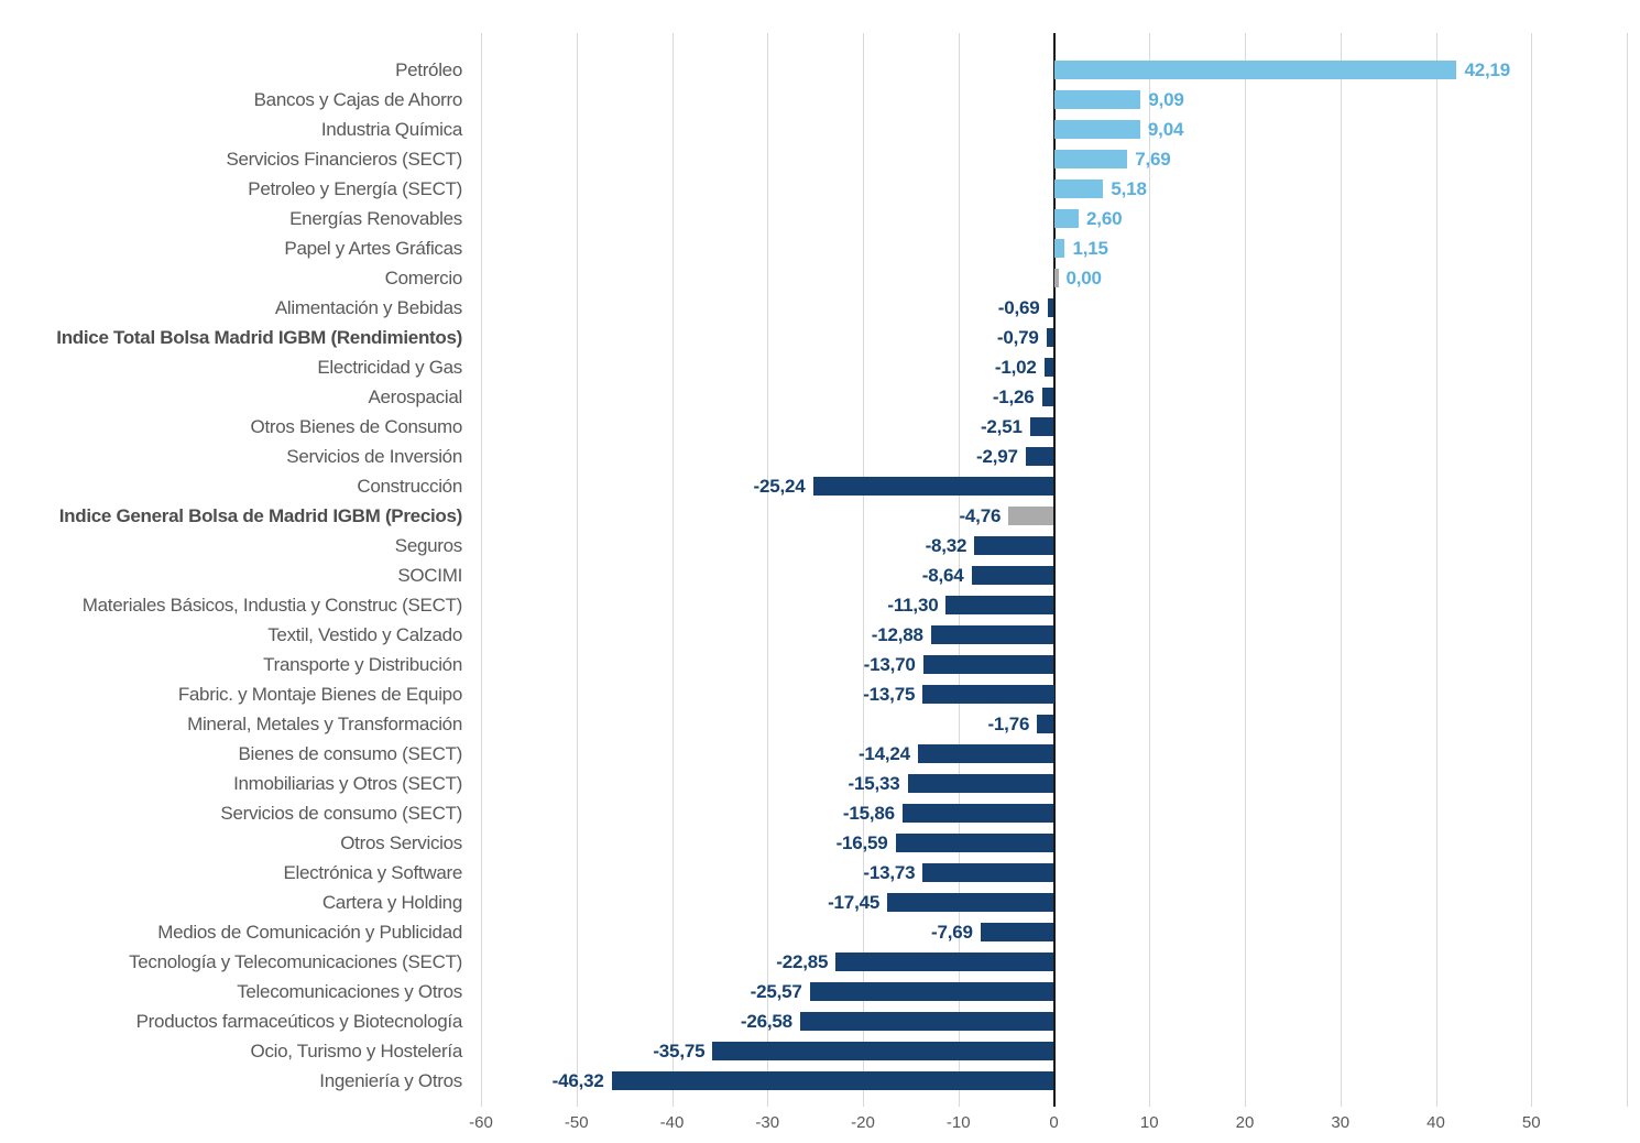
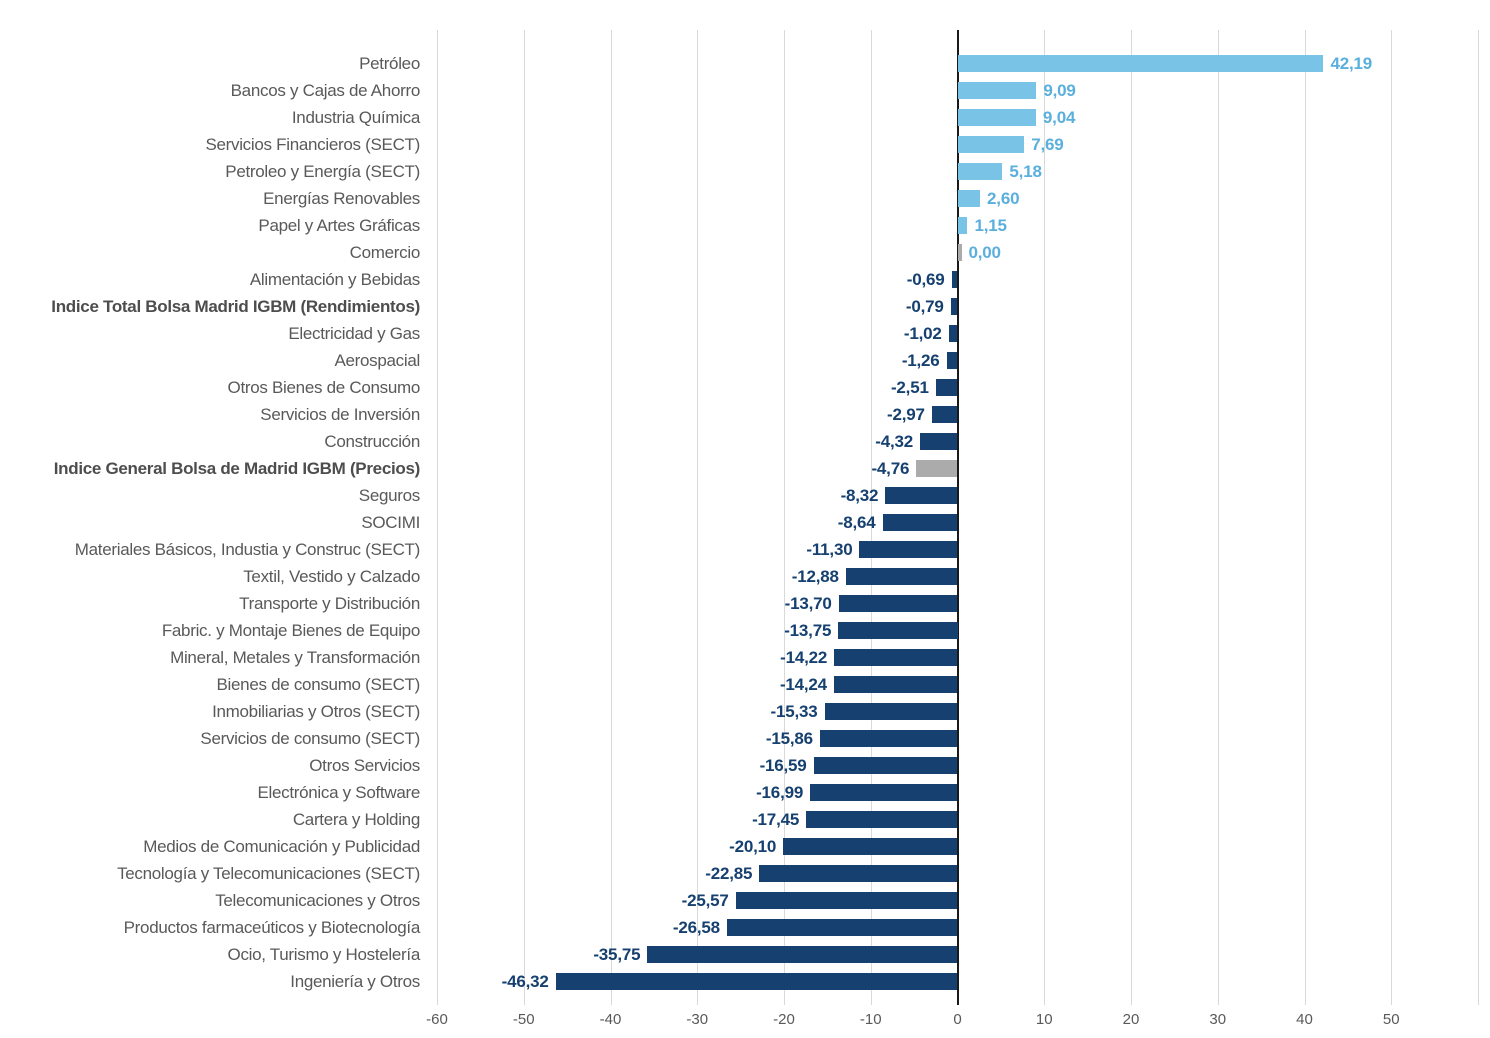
Construcción: -25,24 -> -4,32
Mineral, Metales y Transformación: -1,76 -> -14,22
Electrónica y Software: -13,73 -> -16,99
Medios de Comunicación y Publicidad: -7,69 -> -20,10
